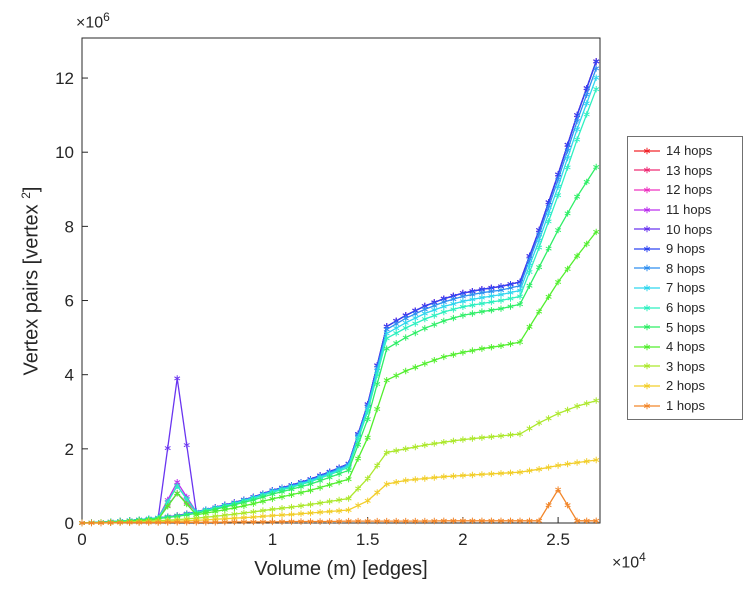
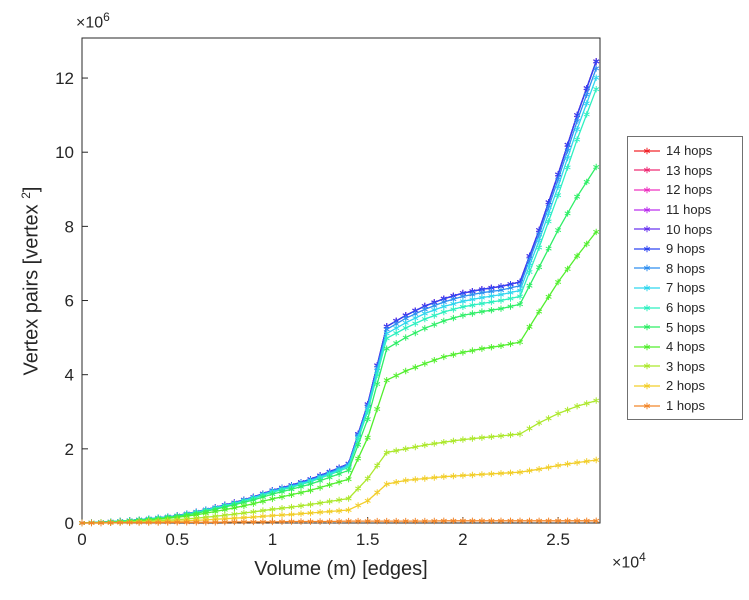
12 hops/0.5: 0.8 -> 0.2
11 hops/0.5: 1.1 -> 0.2
10 hops/0.5: 3.9 -> 0.2
8 hops/0.5: 1.0 -> 0.2
6 hops/0.5: 1.0 -> 0.2
4 hops/0.5: 0.8 -> 0.1
1 hops/2.5: 0.9 -> 0.1
